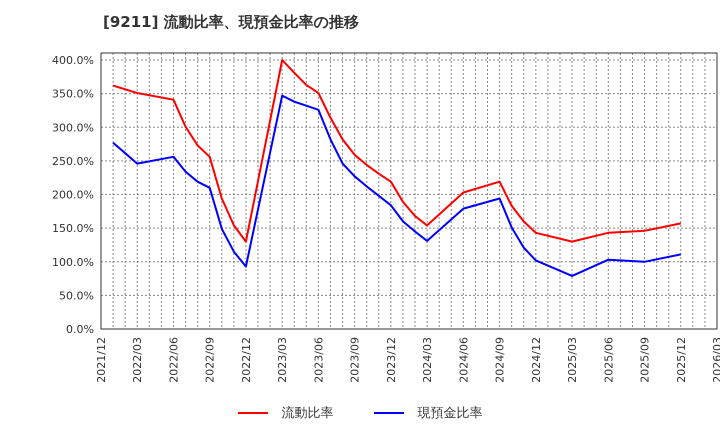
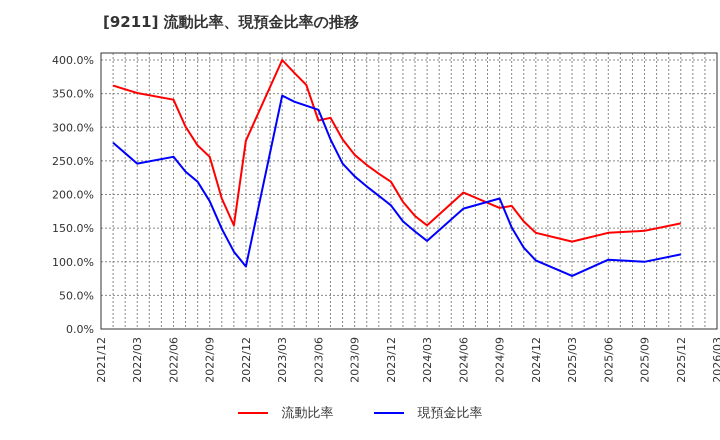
現預金比率/2022/09: 210% -> 190%
流動比率/2022/12: 130% -> 280%
流動比率/2023/06: 350% -> 310%
流動比率/2024/09: 220% -> 180%
